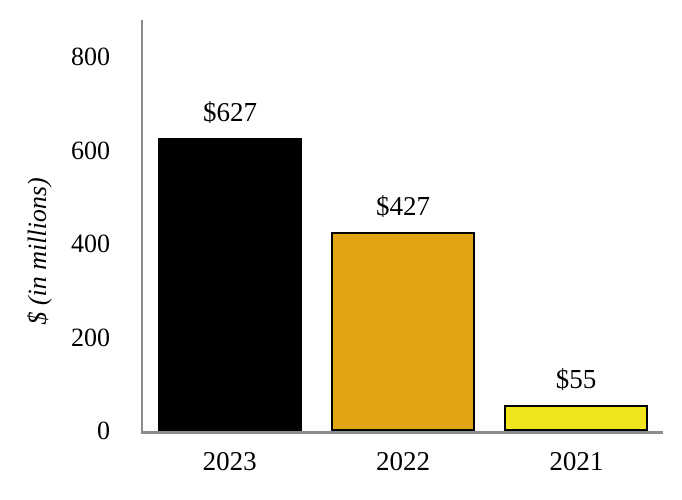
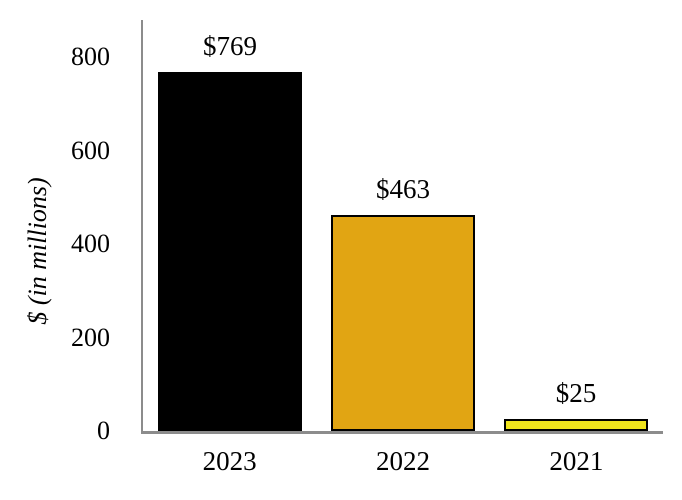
2023: $627 -> $769
2022: $427 -> $463
2021: $55 -> $25
